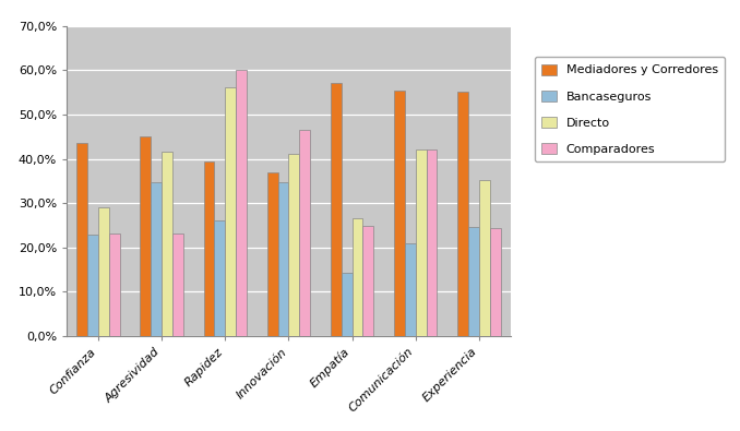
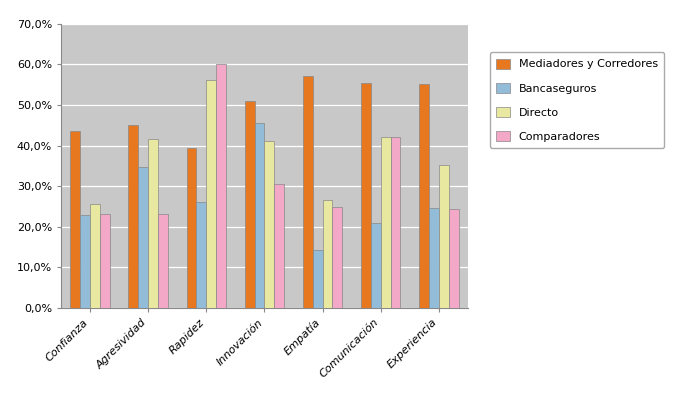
Directo/Confianza: 29,0% -> 25,5%
Mediadores y Corredores/Innovación: 37,0% -> 51,0%
Bancaseguros/Innovación: 34,8% -> 45,5%
Comparadores/Innovación: 46,5% -> 30,5%
